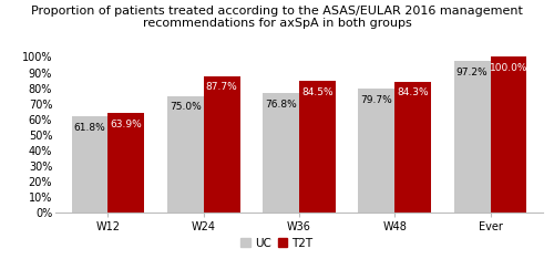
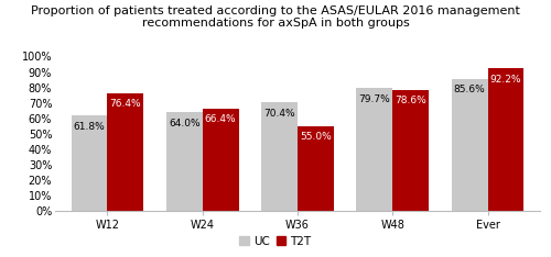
T2T/W12: 63.9% -> 76.4%
UC/W24: 75.0% -> 64.0%
T2T/W24: 87.7% -> 66.4%
UC/W36: 76.8% -> 70.4%
T2T/W36: 84.5% -> 55.0%
T2T/W48: 84.3% -> 78.6%
UC/Ever: 97.2% -> 85.6%
T2T/Ever: 100.0% -> 92.2%
